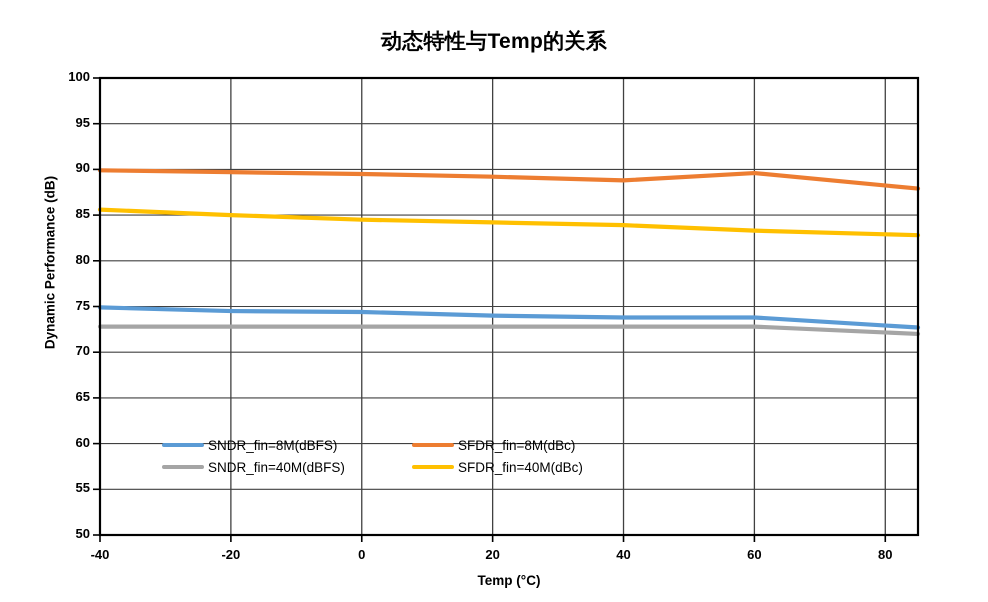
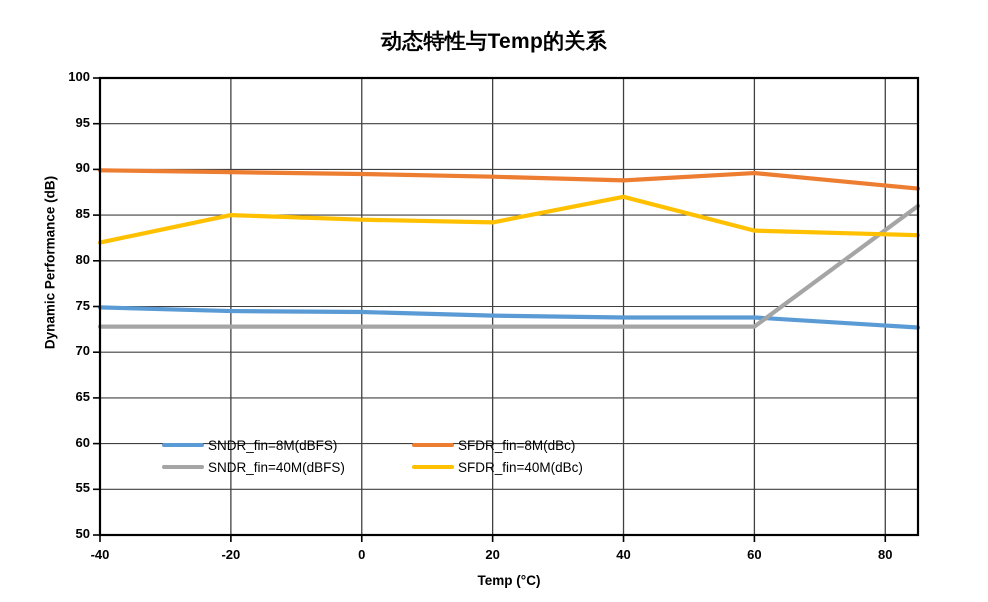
SFDR_fin=40M(dBc)/-40: 86 -> 82
SFDR_fin=40M(dBc)/40: 84 -> 87
SNDR_fin=40M(dBFS)/85: 72 -> 86
